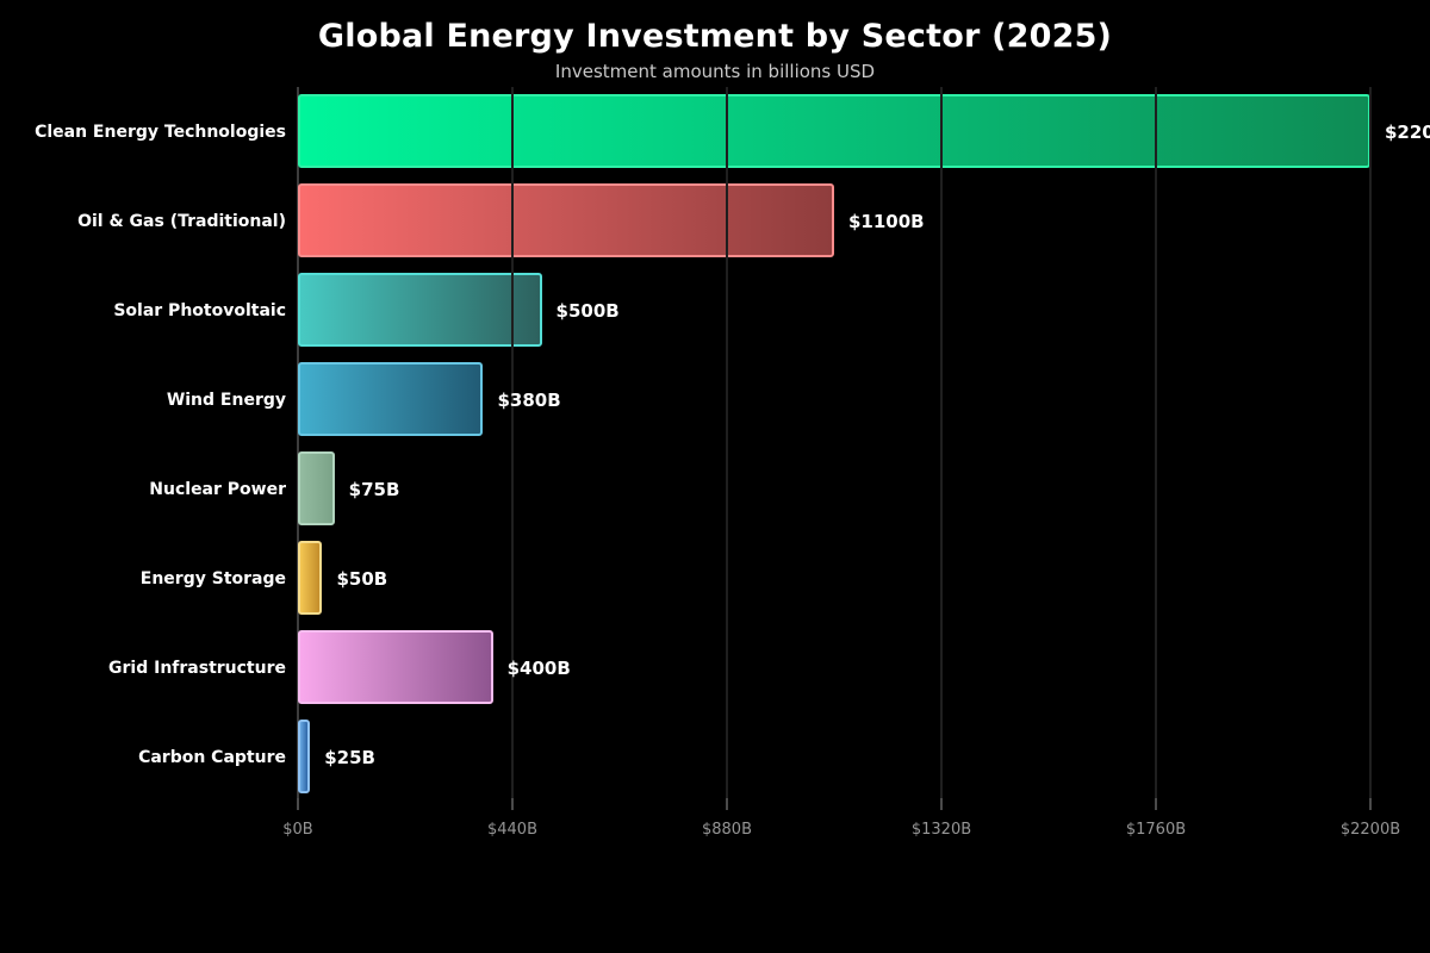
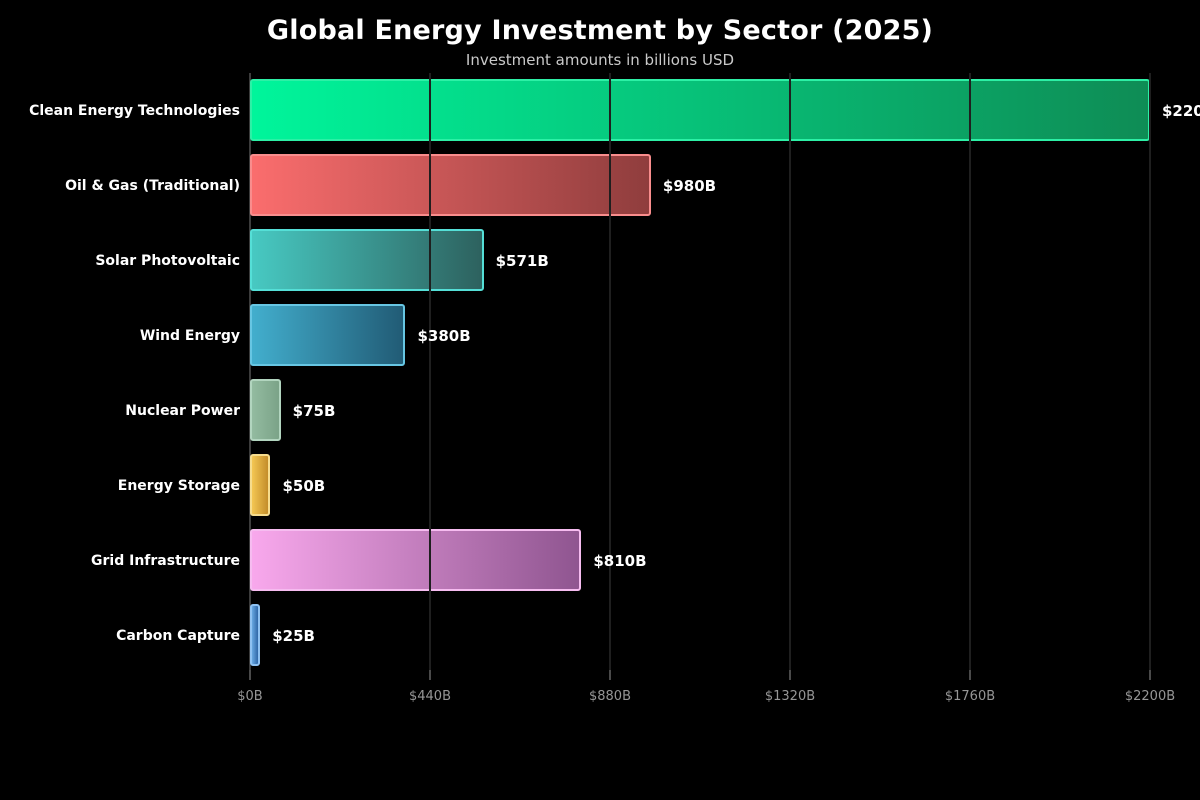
Oil & Gas (Traditional): $1100B -> $980B
Solar Photovoltaic: $500B -> $571B
Grid Infrastructure: $400B -> $810B
